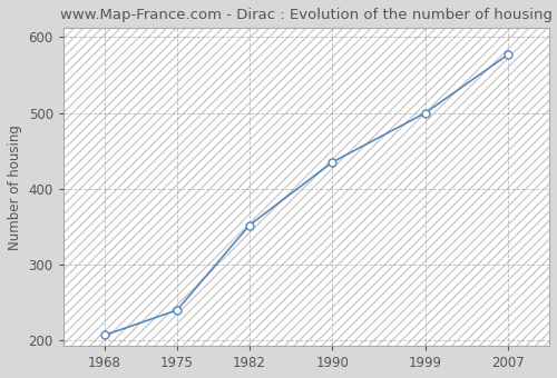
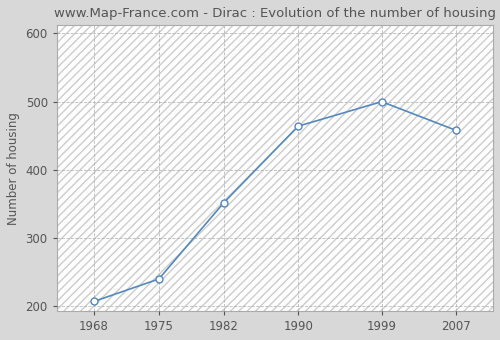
1990: 435 -> 464
2007: 577 -> 458
